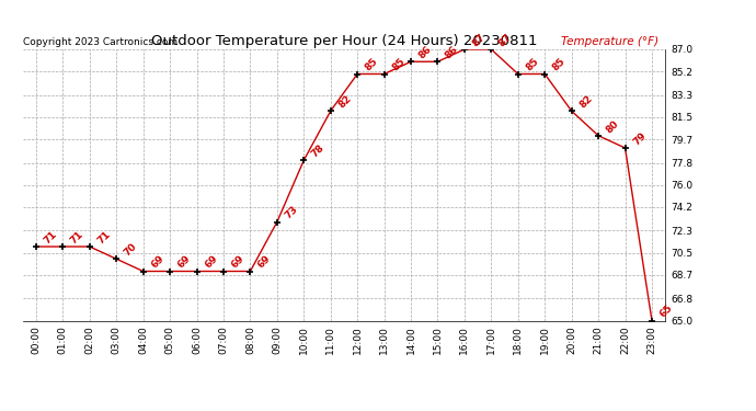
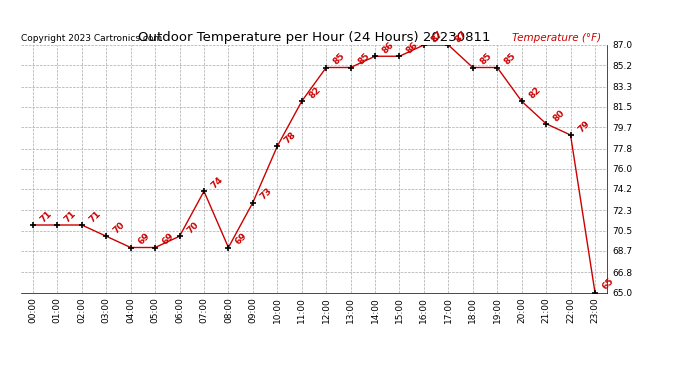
06:00: 69 -> 70
07:00: 69 -> 74
